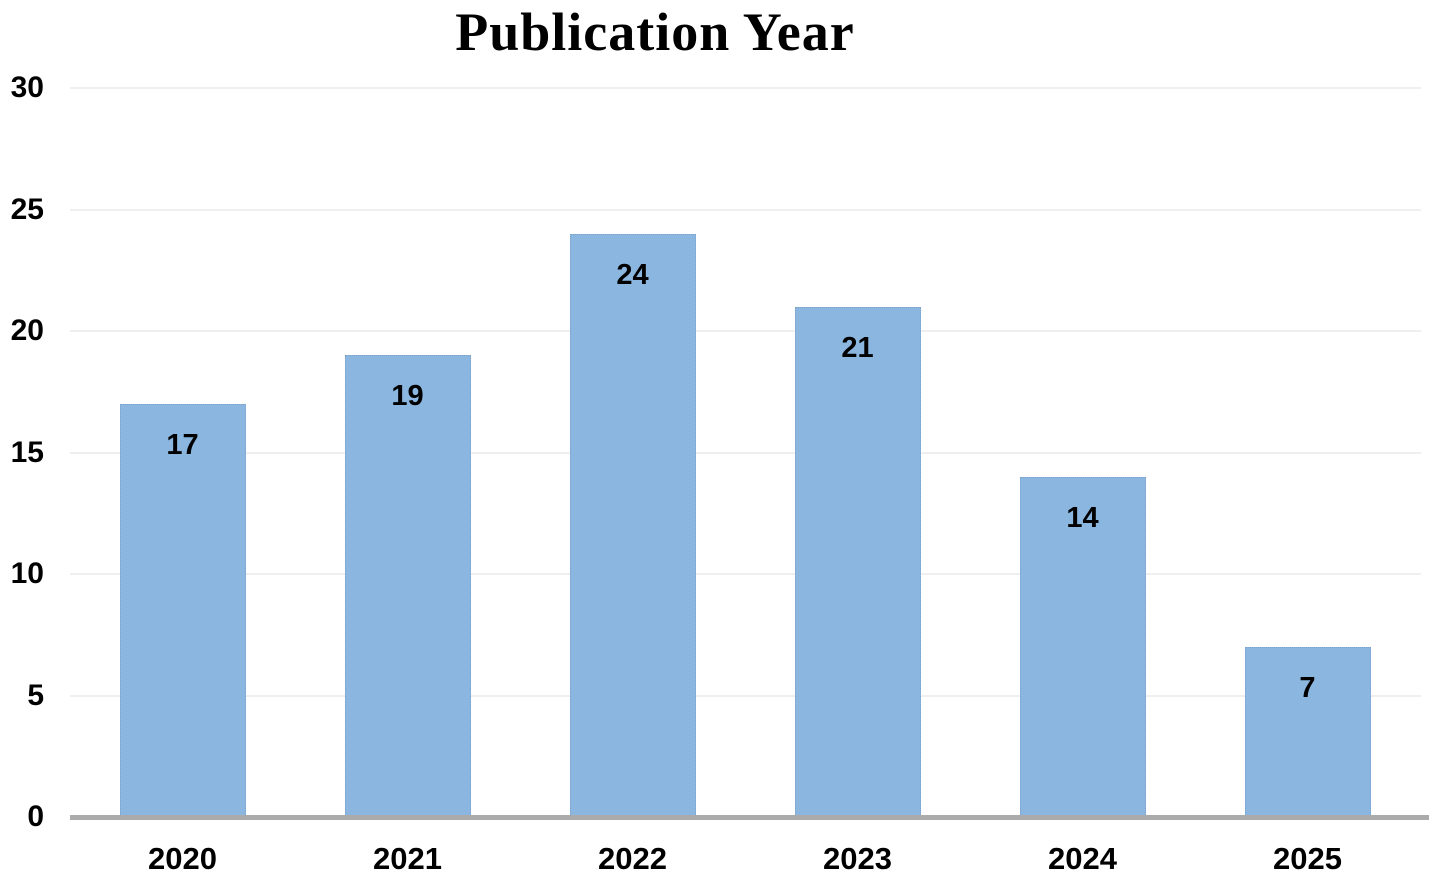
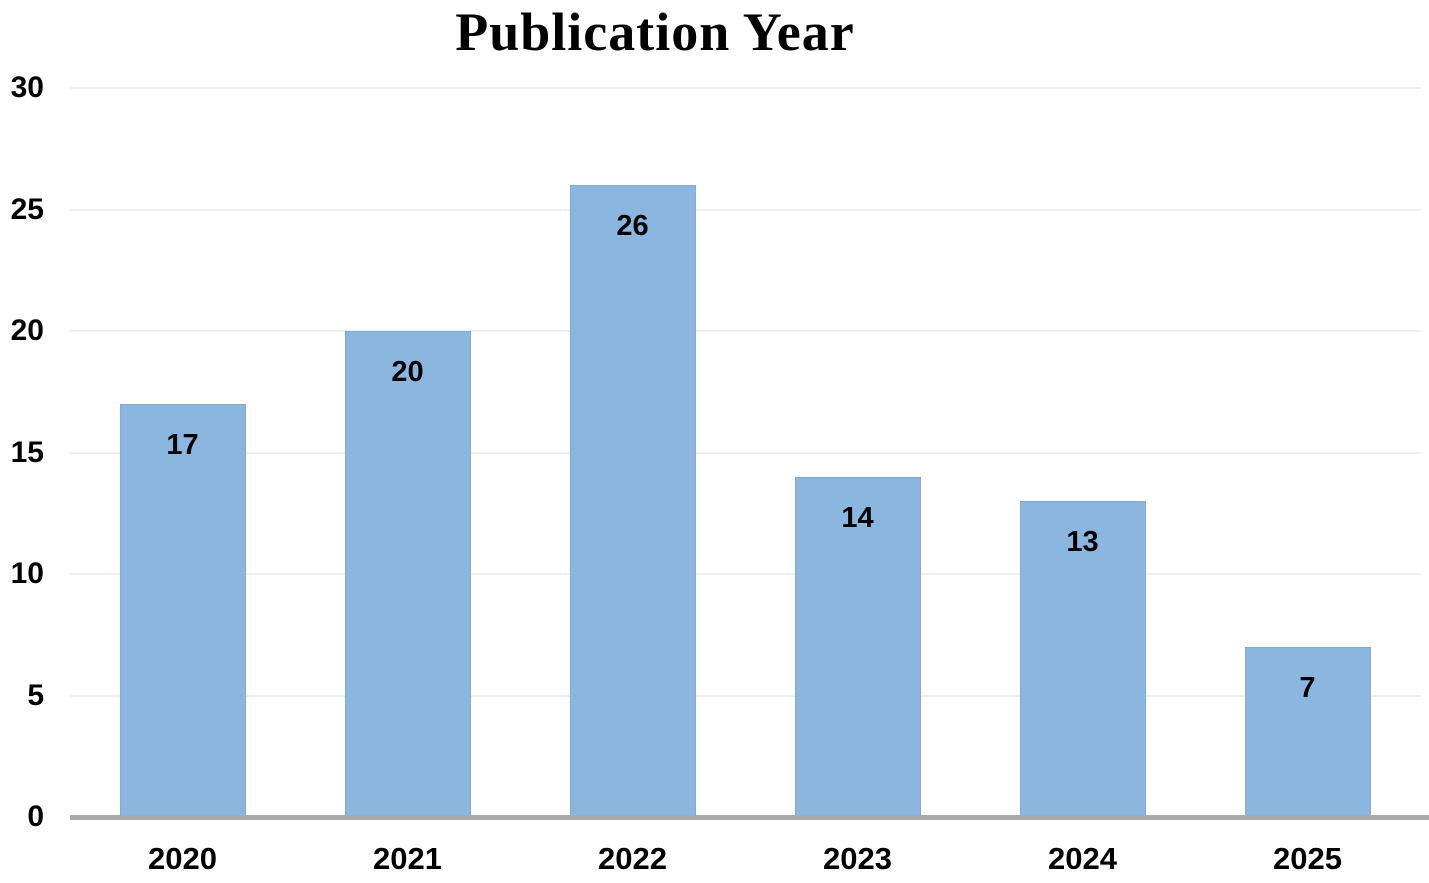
2021: 19 -> 20
2022: 24 -> 26
2023: 21 -> 14
2024: 14 -> 13
